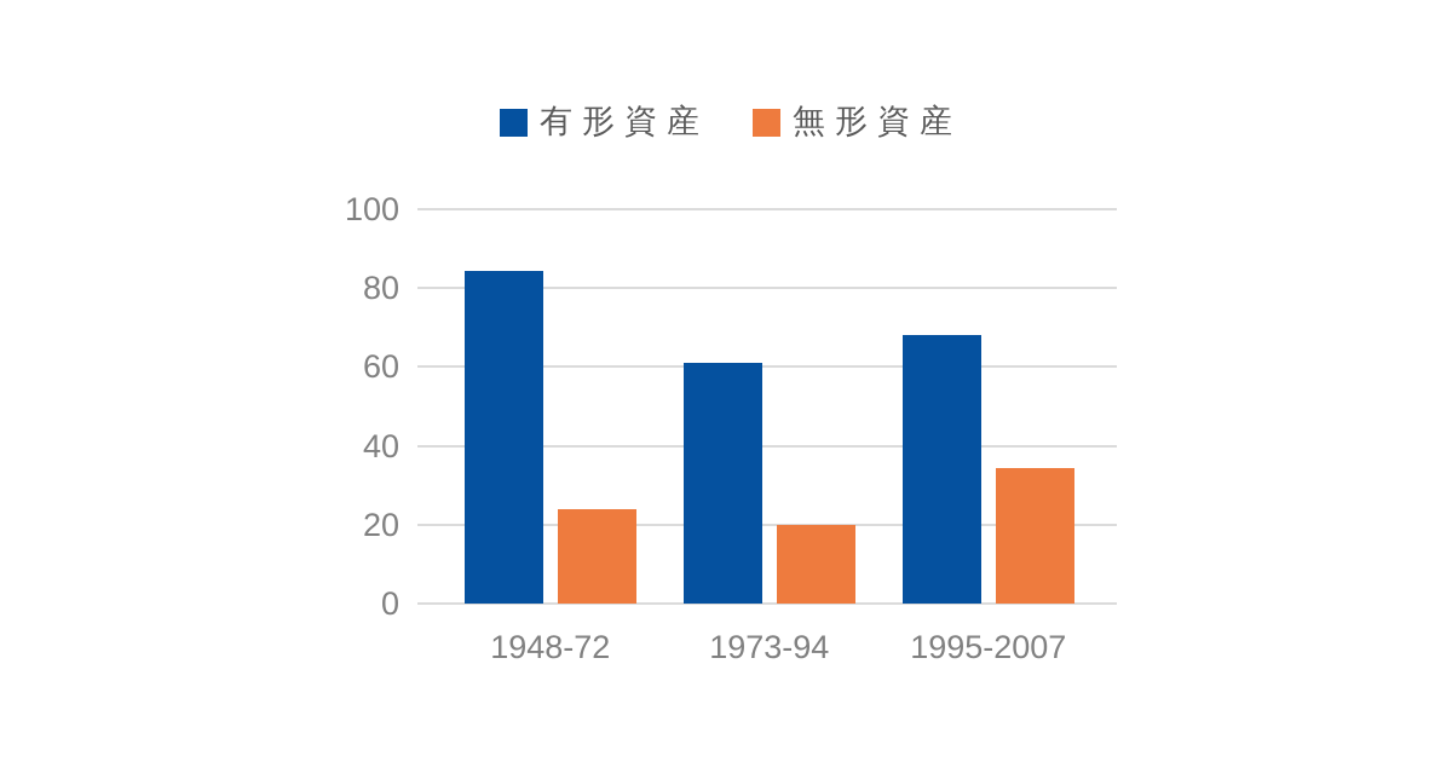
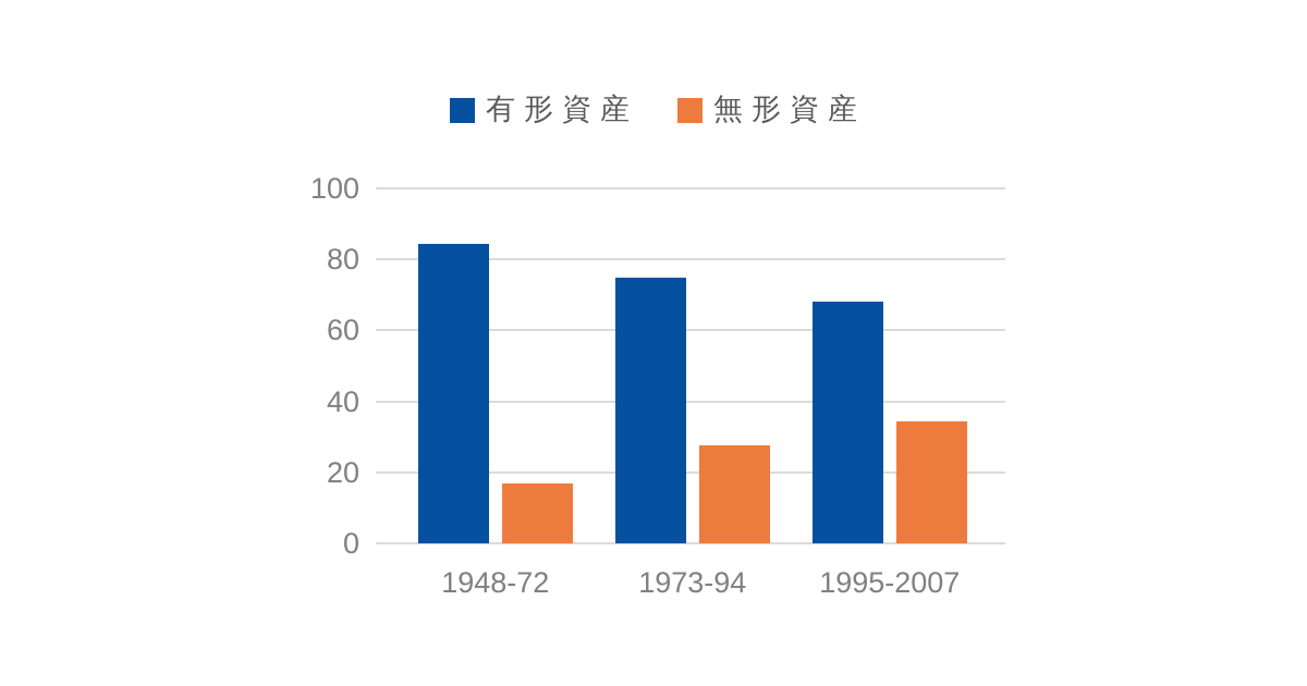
無形資産/1948-72: 24 -> 17
有形資産/1973-94: 61 -> 75
無形資産/1973-94: 20 -> 28
